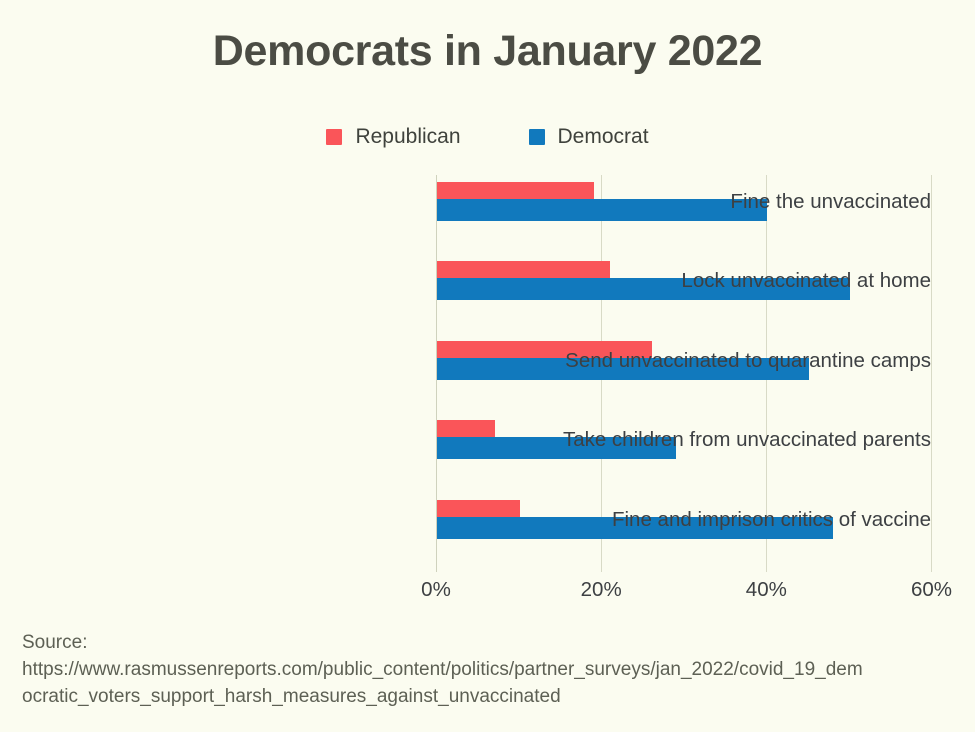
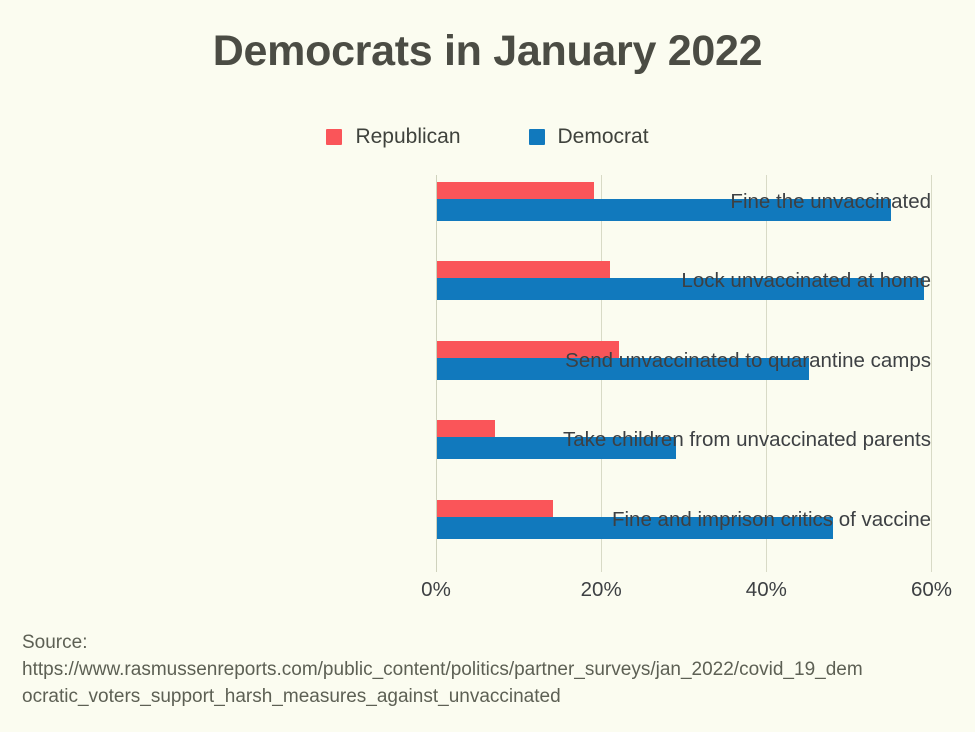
Democrat/Fine the unvaccinated: 40% -> 55%
Democrat/Lock unvaccinated at home: 50% -> 59%
Republican/Send unvaccinated to quarantine camps: 26% -> 22%
Republican/Fine and imprison critics of vaccine: 10% -> 14%
